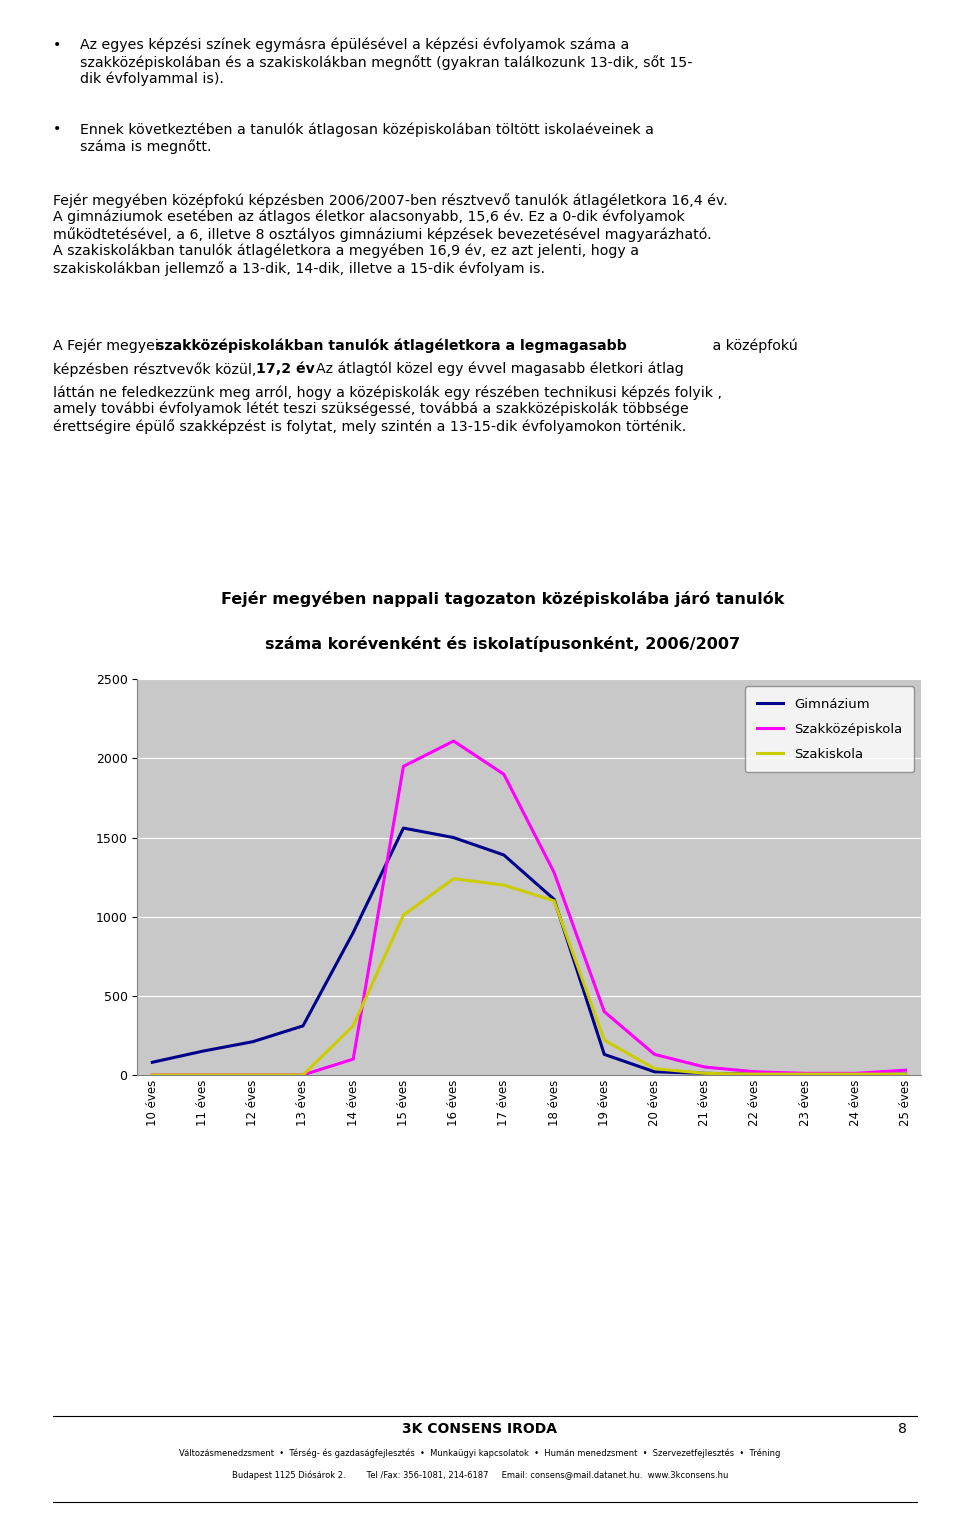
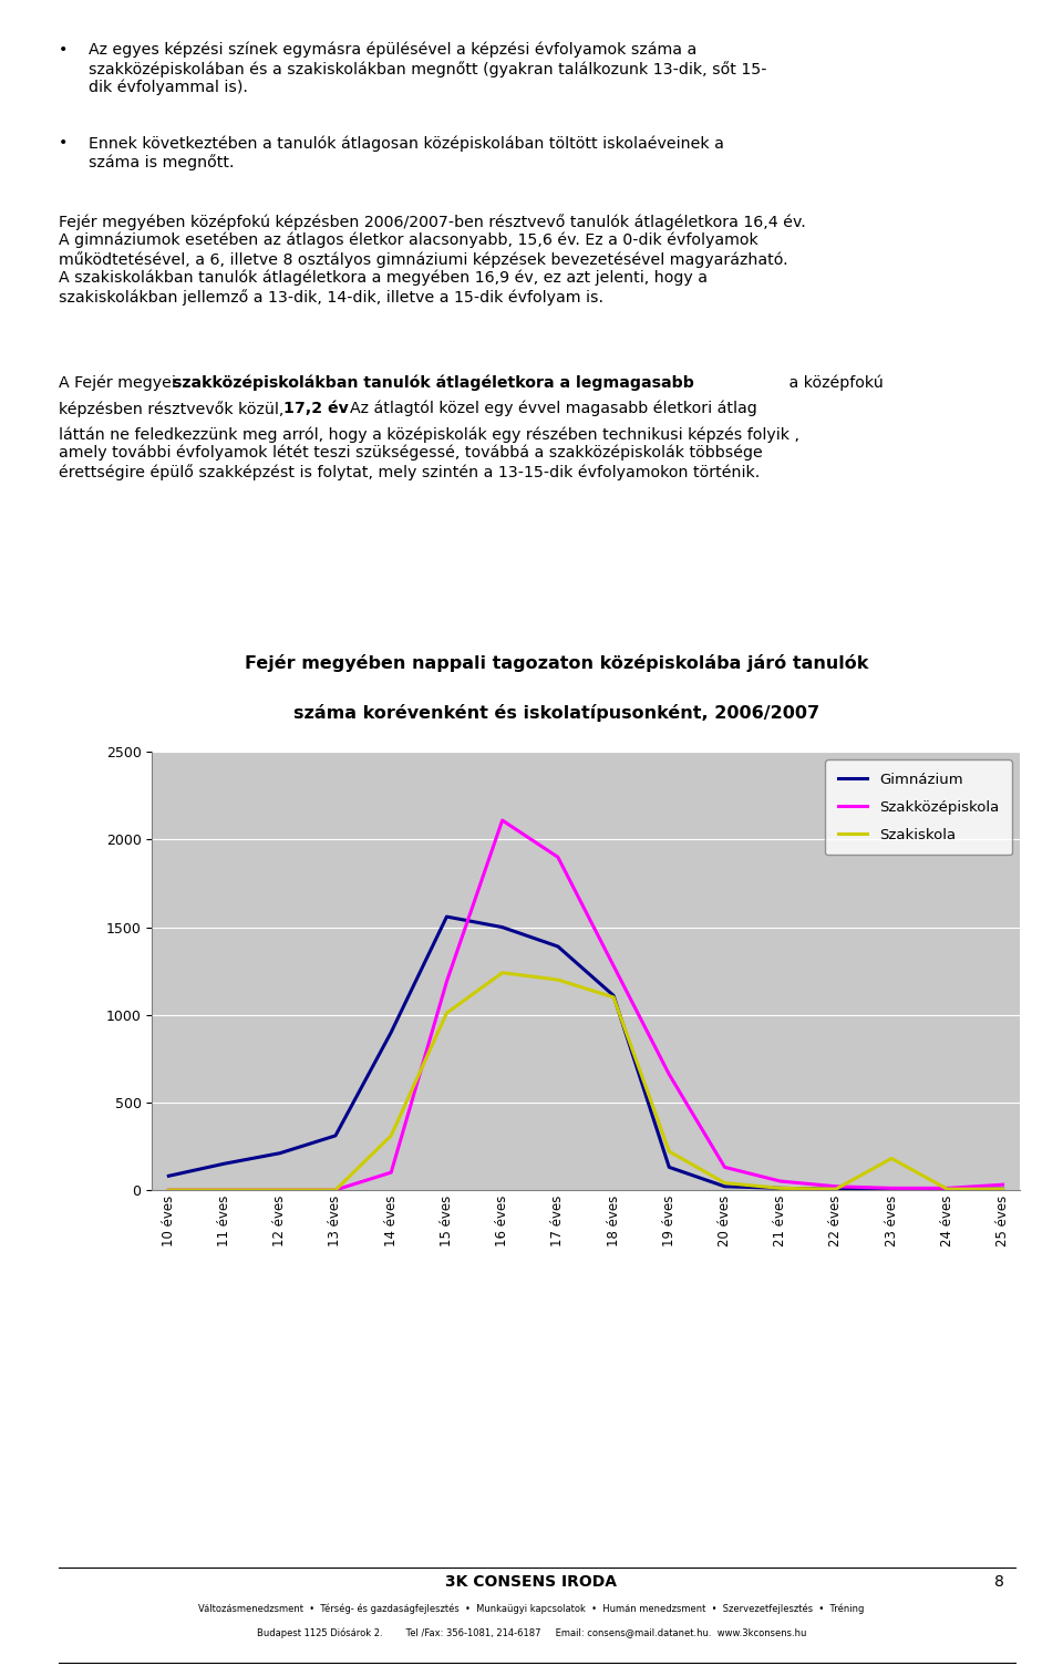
Szakközépiskola/15 éves: 1950 -> 1190
Szakközépiskola/19 éves: 400 -> 660
Szakiskola/23 éves: 0 -> 180
